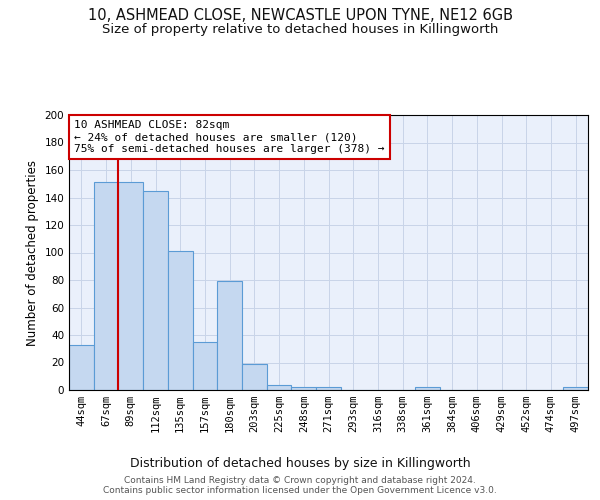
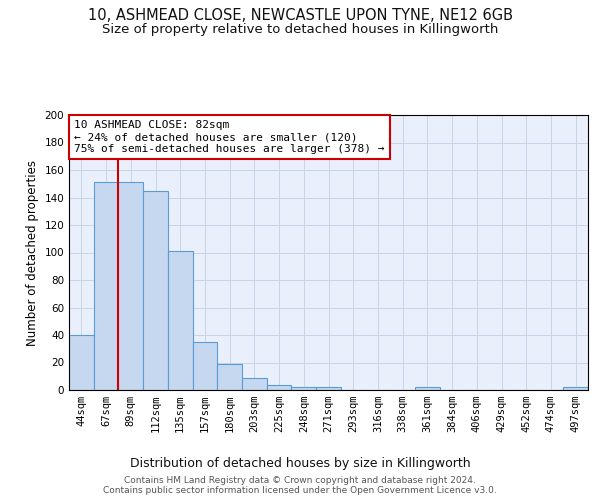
44sqm: 33 -> 40
180sqm: 79 -> 19
203sqm: 19 -> 9
